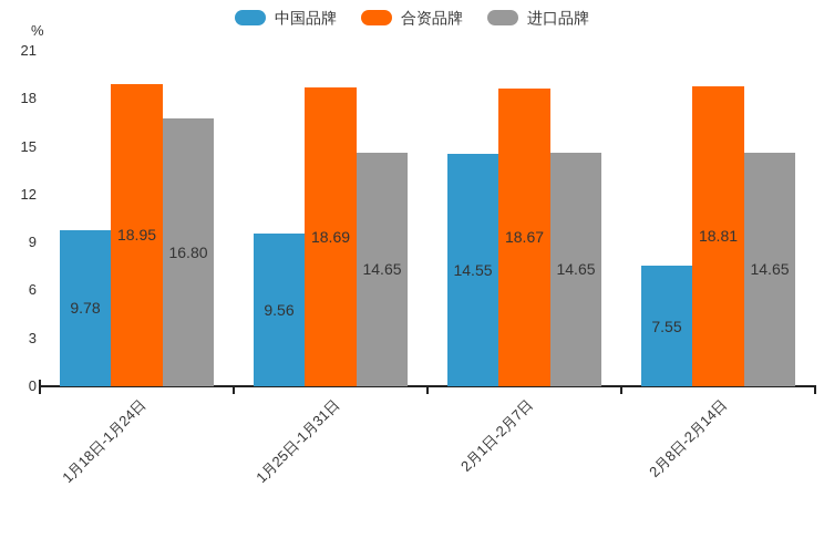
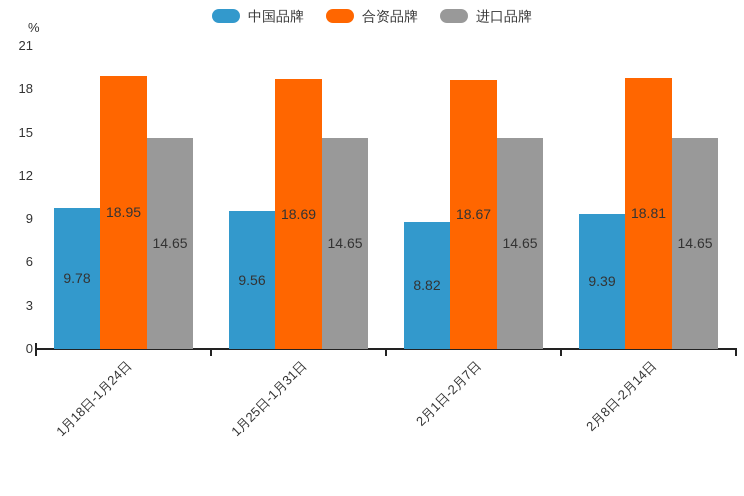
进口品牌/1月18日-1月24日: 16.80 -> 14.65
中国品牌/2月1日-2月7日: 14.55 -> 8.82
中国品牌/2月8日-2月14日: 7.55 -> 9.39
